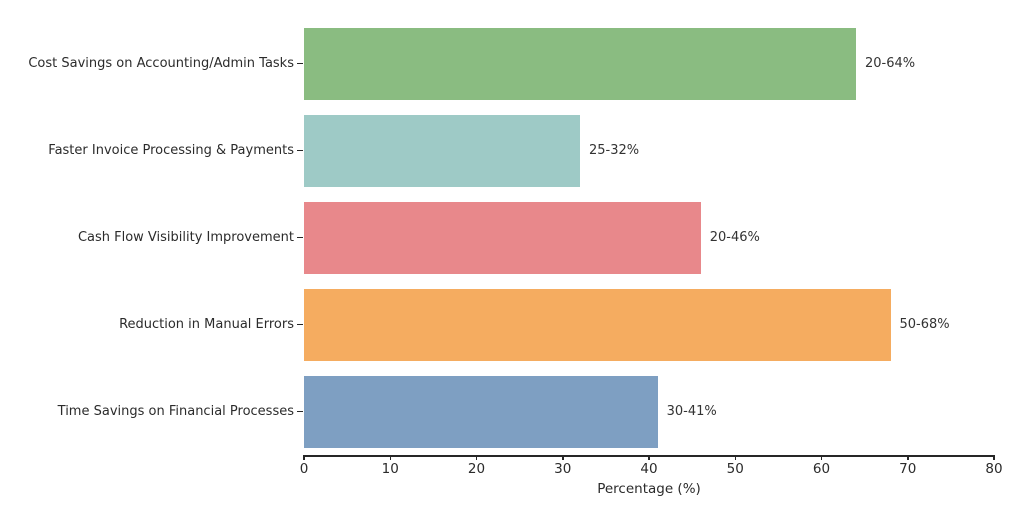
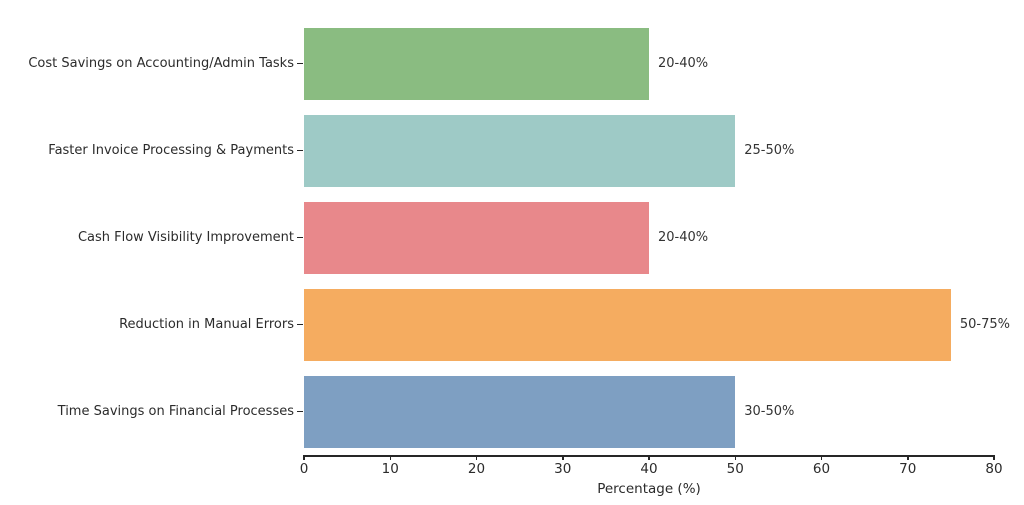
Cost Savings on Accounting/Admin Tasks: 64 -> 40
Faster Invoice Processing & Payments: 32 -> 50
Cash Flow Visibility Improvement: 46 -> 40
Reduction in Manual Errors: 68 -> 75
Time Savings on Financial Processes: 41 -> 50
